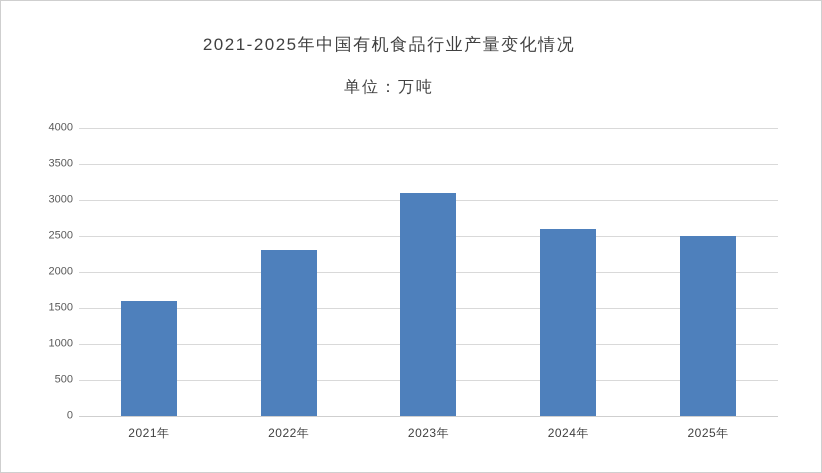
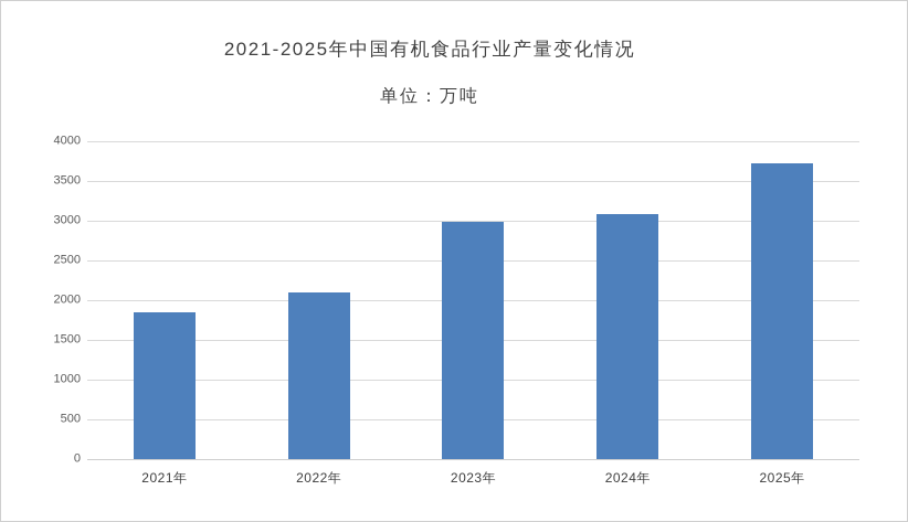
2021年: 1600 -> 1800
2022年: 2300 -> 2100
2023年: 3100 -> 3000
2024年: 2600 -> 3100
2025年: 2500 -> 3700
